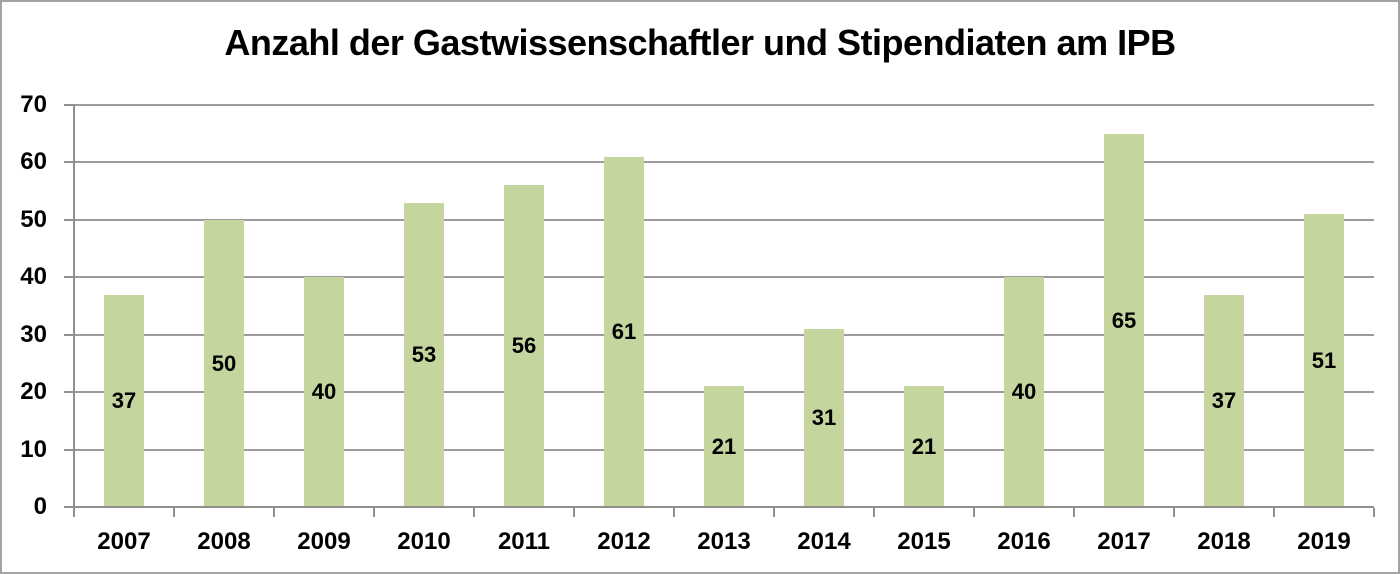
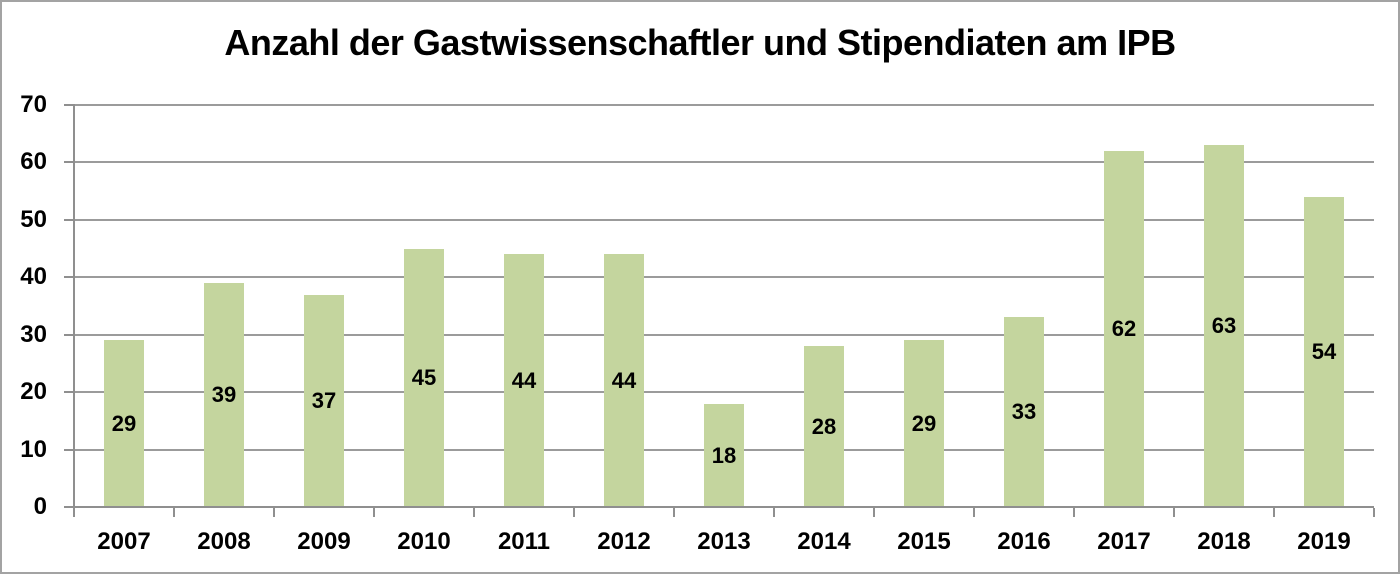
2007: 37 -> 29
2008: 50 -> 39
2009: 40 -> 37
2010: 53 -> 45
2011: 56 -> 44
2012: 61 -> 44
2013: 21 -> 18
2014: 31 -> 28
2015: 21 -> 29
2016: 40 -> 33
2017: 65 -> 62
2018: 37 -> 63
2019: 51 -> 54
